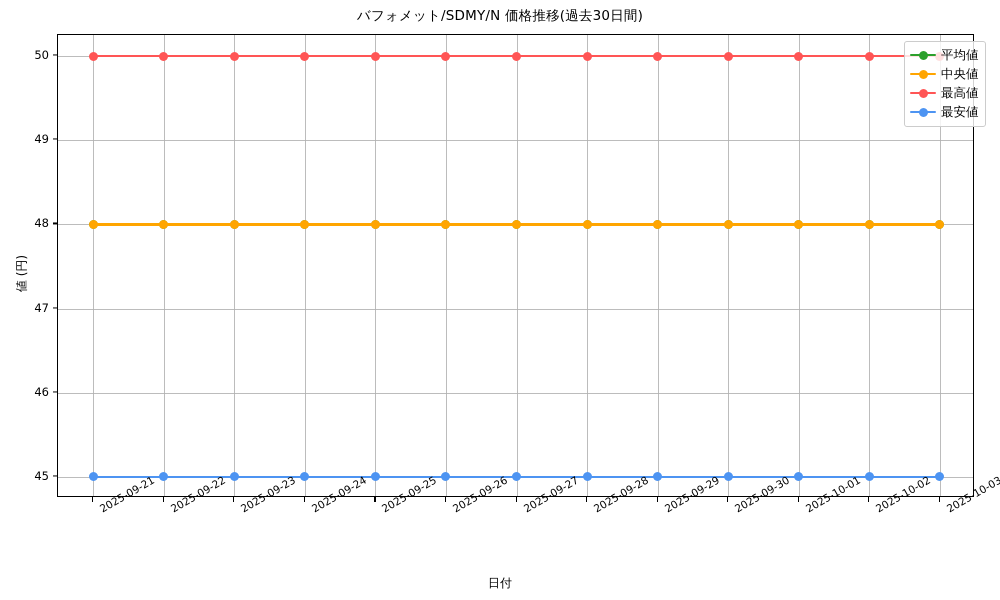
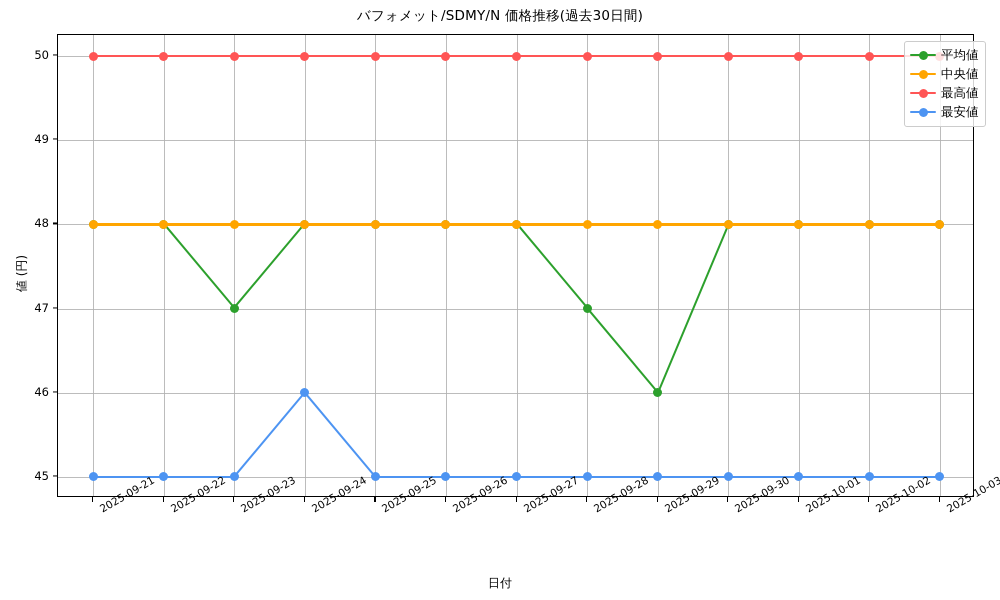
平均値/2025-09-23: 48 -> 47
最安値/2025-09-24: 45 -> 46
平均値/2025-09-28: 48 -> 47
平均値/2025-09-29: 48 -> 46
